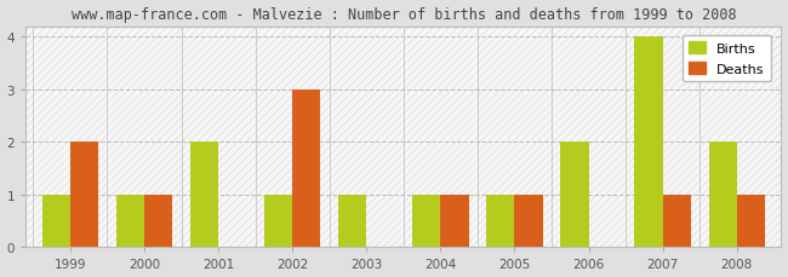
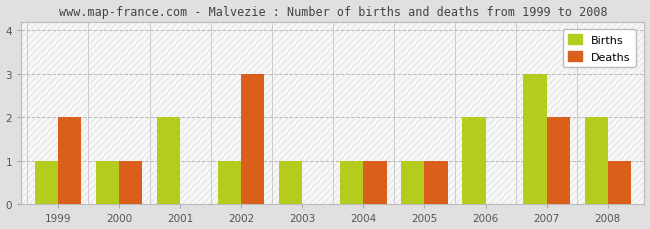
Births/2007: 4 -> 3
Deaths/2007: 1 -> 2
